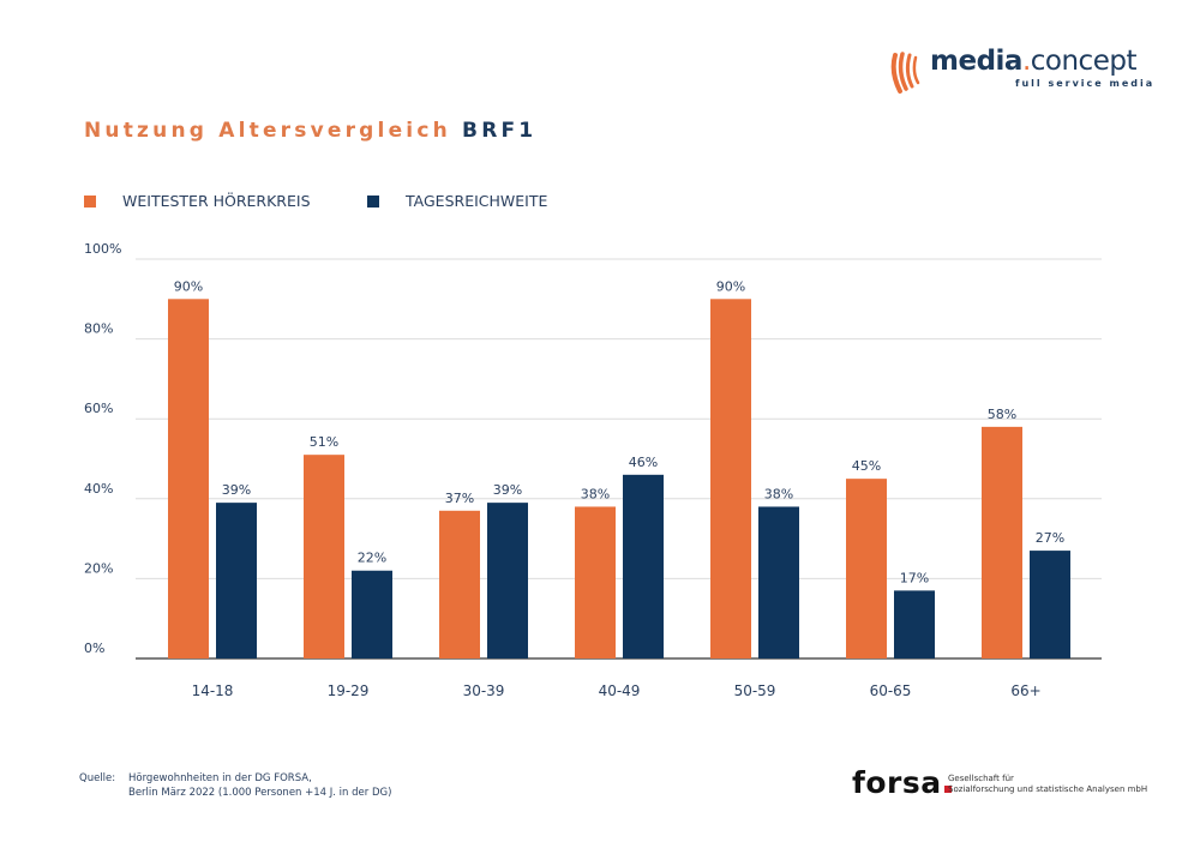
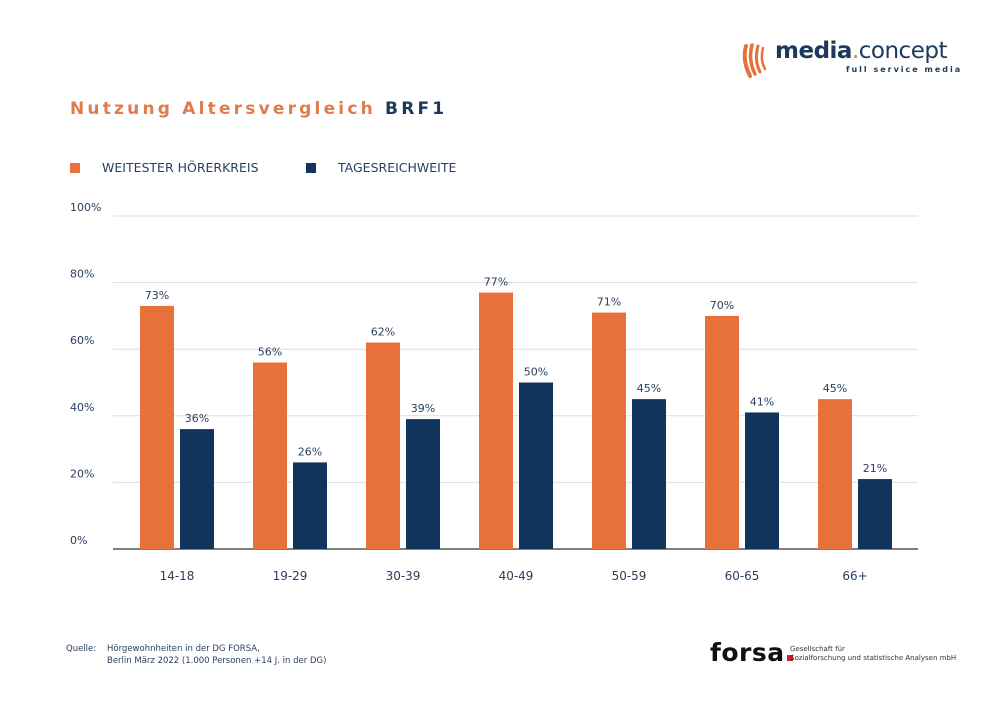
WEITESTER HÖRERKREIS/14-18: 90% -> 73%
TAGESREICHWEITE/14-18: 39% -> 36%
WEITESTER HÖRERKREIS/19-29: 51% -> 56%
TAGESREICHWEITE/19-29: 22% -> 26%
WEITESTER HÖRERKREIS/30-39: 37% -> 62%
WEITESTER HÖRERKREIS/40-49: 38% -> 77%
TAGESREICHWEITE/40-49: 46% -> 50%
WEITESTER HÖRERKREIS/50-59: 90% -> 71%
TAGESREICHWEITE/50-59: 38% -> 45%
WEITESTER HÖRERKREIS/60-65: 45% -> 70%
TAGESREICHWEITE/60-65: 17% -> 41%
WEITESTER HÖRERKREIS/66+: 58% -> 45%
TAGESREICHWEITE/66+: 27% -> 21%
